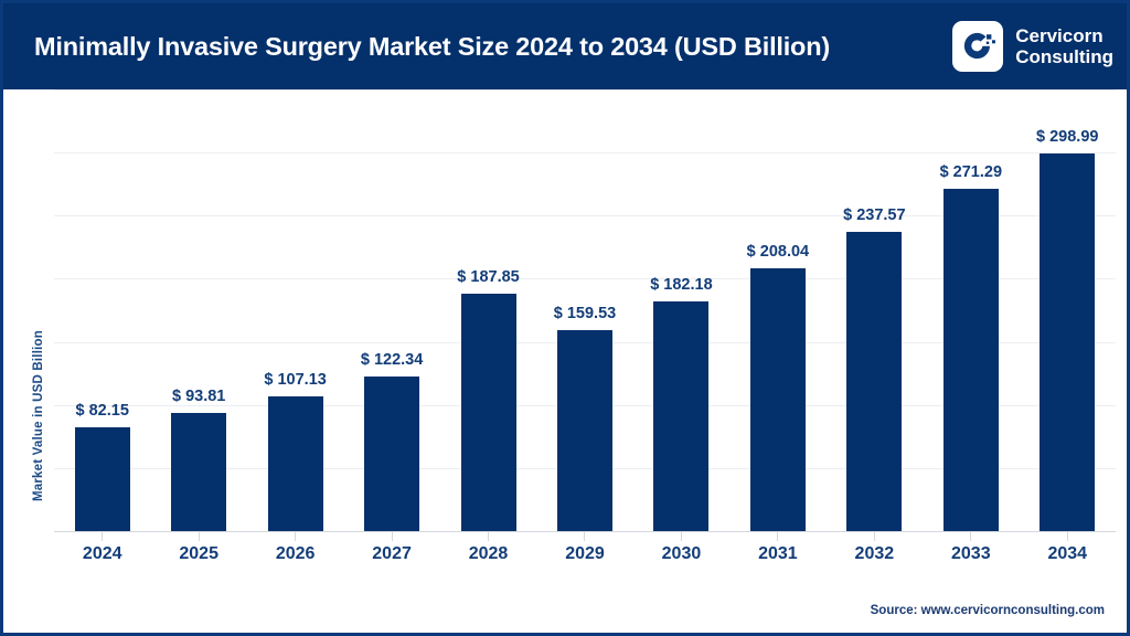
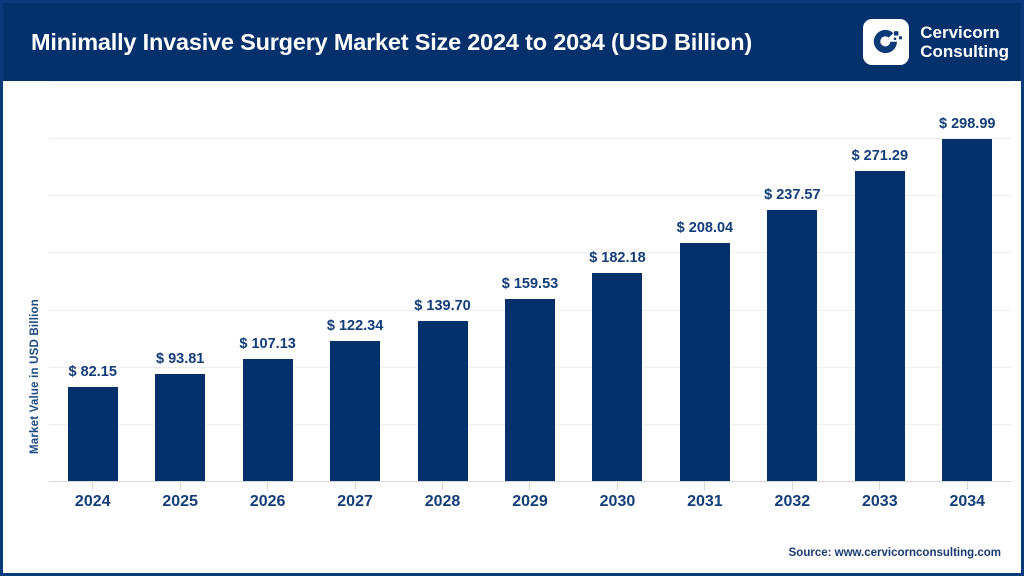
2028: 187.85 -> 139.70
